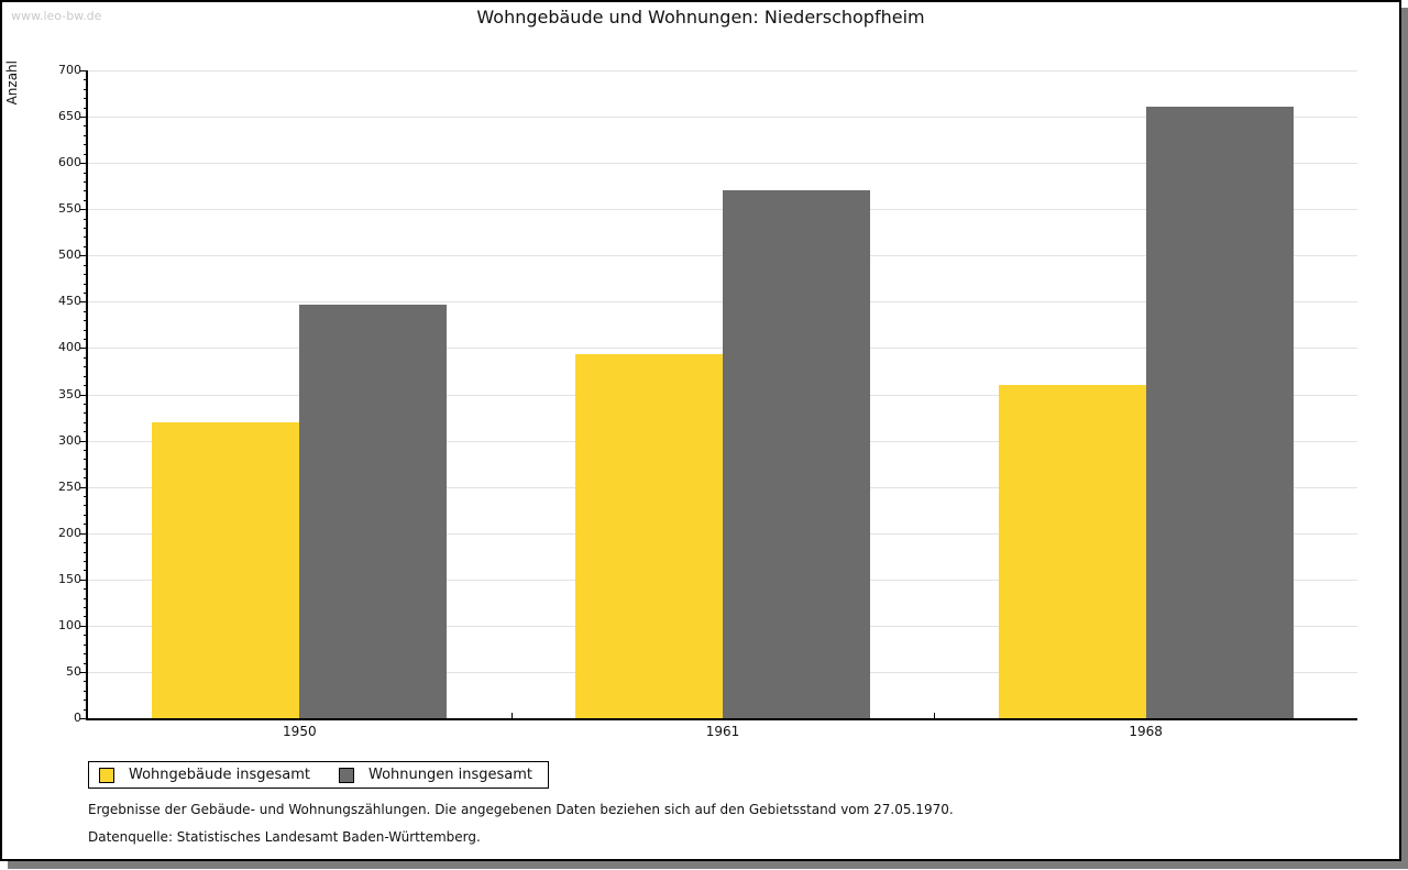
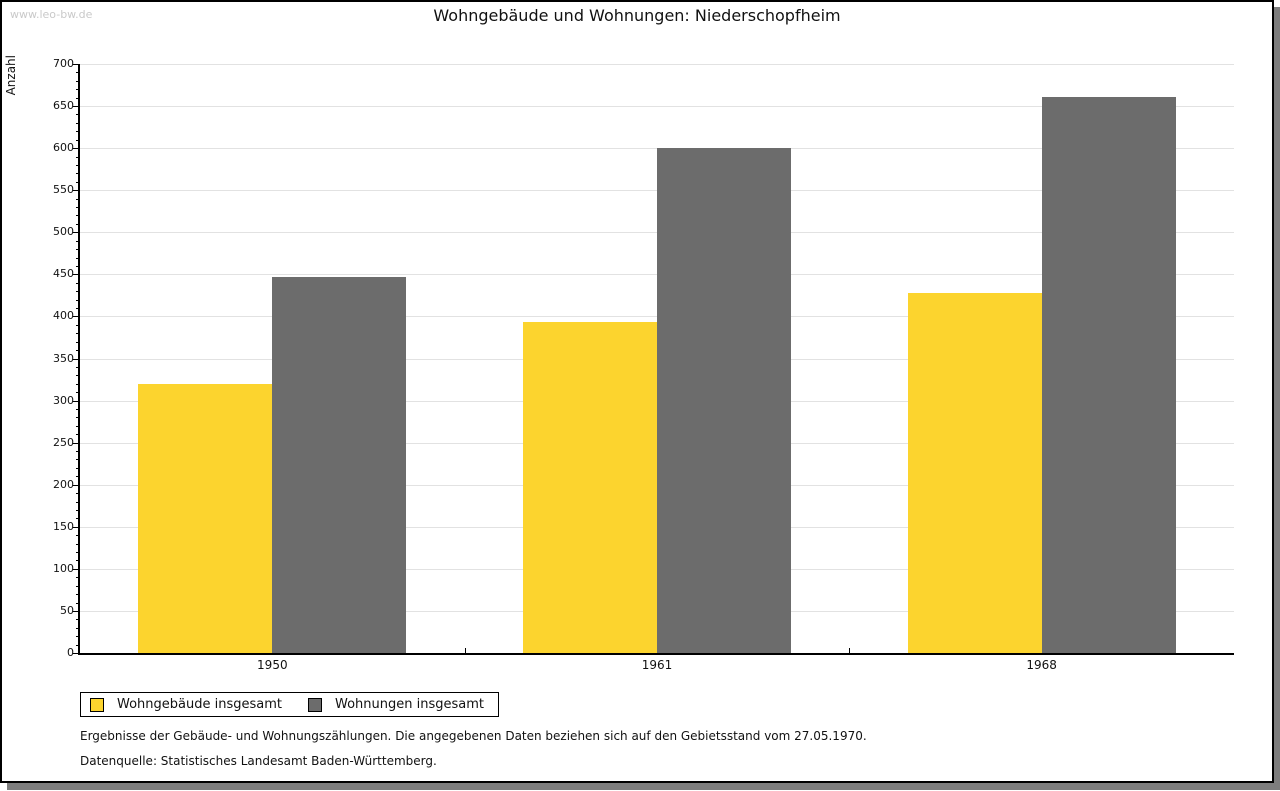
Wohnungen insgesamt/1961: 570 -> 600
Wohngebäude insgesamt/1968: 360 -> 430
